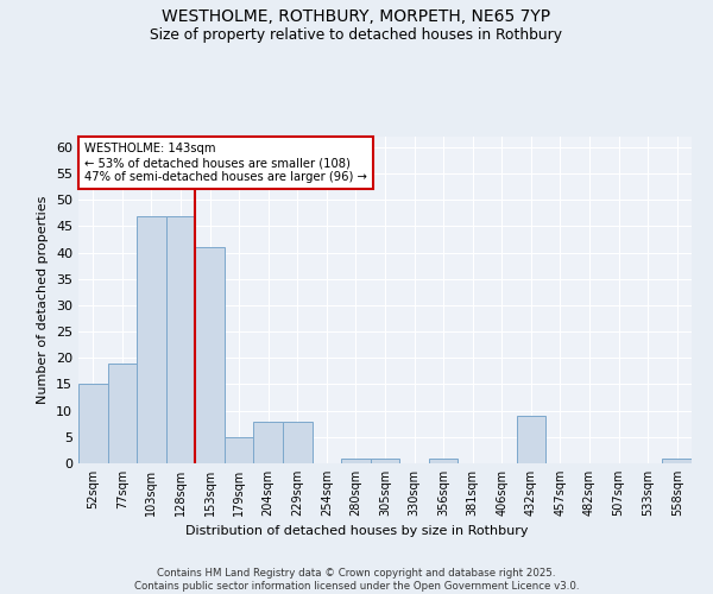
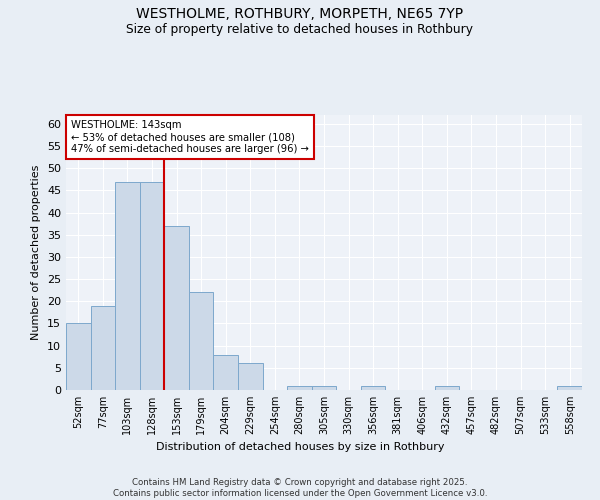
153sqm: 41 -> 37
179sqm: 5 -> 22
229sqm: 8 -> 6
432sqm: 9 -> 1
